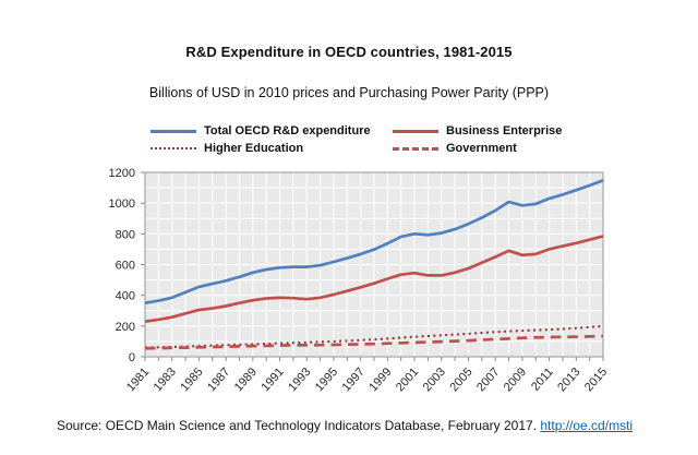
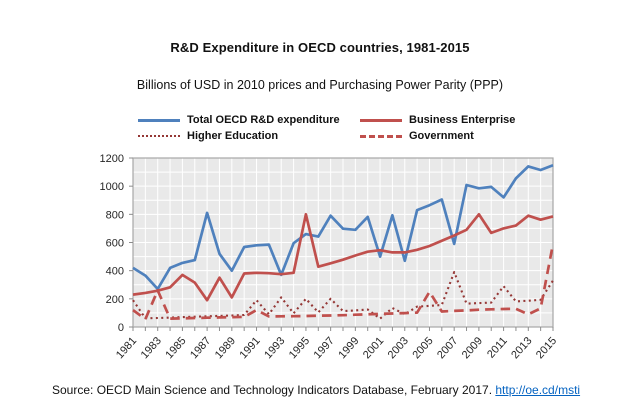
Total OECD R&D expenditure/1981: 350 -> 420
Higher Education/1981: 60 -> 190
Government/1981: 60 -> 120
Total OECD R&D expenditure/1983: 380 -> 270
Government/1983: 60 -> 260
Business Enterprise/1985: 300 -> 370
Total OECD R&D expenditure/1987: 500 -> 810
Business Enterprise/1987: 330 -> 190
Total OECD R&D expenditure/1989: 550 -> 400
Business Enterprise/1989: 370 -> 210
Higher Education/1991: 90 -> 190
Government/1991: 70 -> 120
Total OECD R&D expenditure/1993: 580 -> 370
Higher Education/1993: 90 -> 210
Total OECD R&D expenditure/1995: 620 -> 660
Business Enterprise/1995: 400 -> 800
Higher Education/1995: 100 -> 200
Total OECD R&D expenditure/1997: 670 -> 790
Higher Education/1997: 110 -> 200
Total OECD R&D expenditure/1999: 740 -> 690
Total OECD R&D expenditure/2001: 800 -> 500
Higher Education/2001: 130 -> 60
Total OECD R&D expenditure/2003: 800 -> 470
Higher Education/2003: 140 -> 90
Government/2005: 110 -> 250
Total OECD R&D expenditure/2007: 950 -> 590
Higher Education/2007: 160 -> 390
Business Enterprise/2009: 660 -> 800
Total OECD R&D expenditure/2011: 1030 -> 920
Higher Education/2011: 180 -> 290
Total OECD R&D expenditure/2013: 1080 -> 1140
Business Enterprise/2013: 740 -> 790
Government/2013: 130 -> 90
Higher Education/2015: 200 -> 330
Government/2015: 140 -> 590
